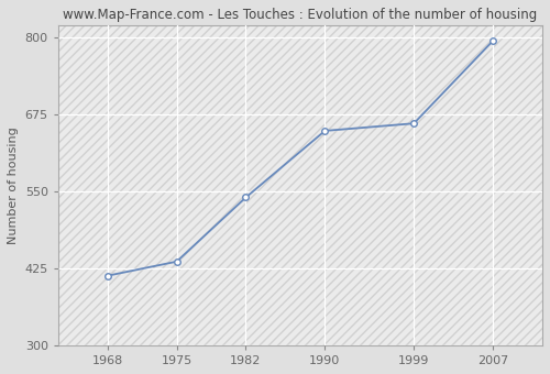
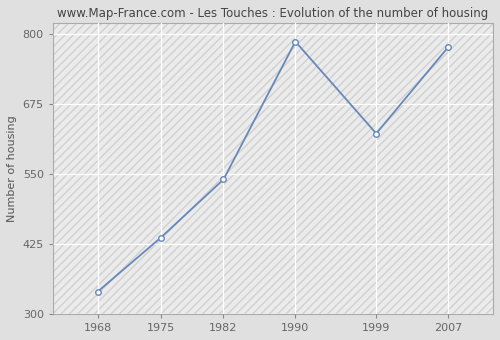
1968: 413 -> 340
1990: 648 -> 786
1999: 660 -> 622
2007: 794 -> 776
